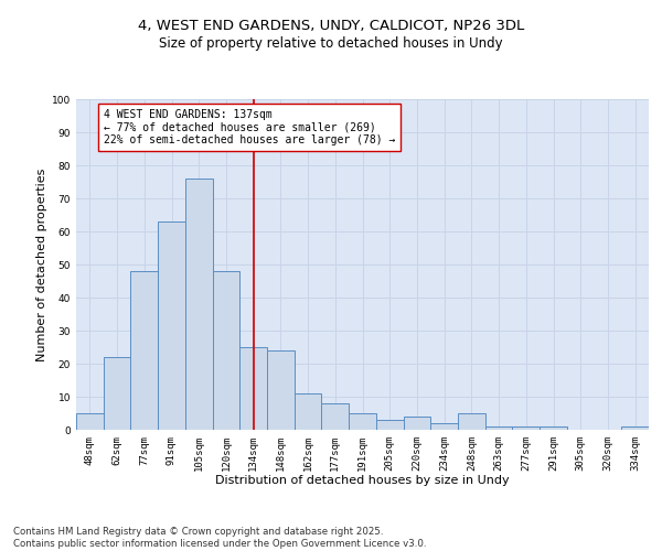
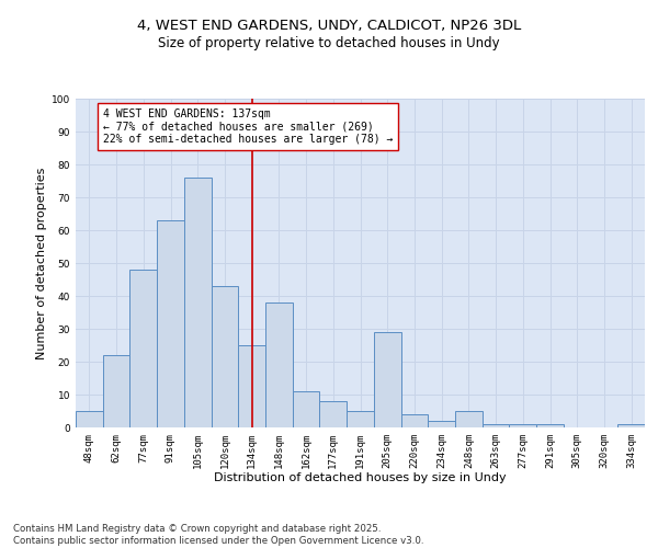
120sqm: 48 -> 43
148sqm: 24 -> 38
205sqm: 3 -> 29
